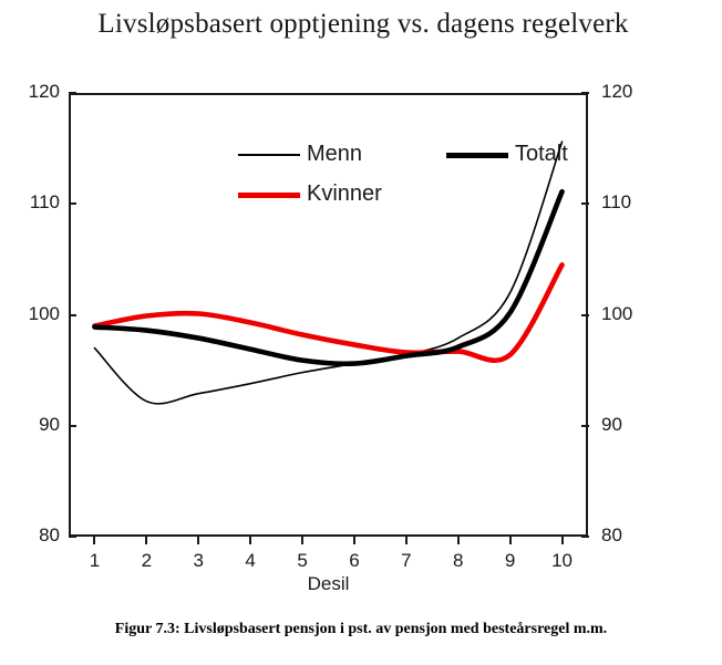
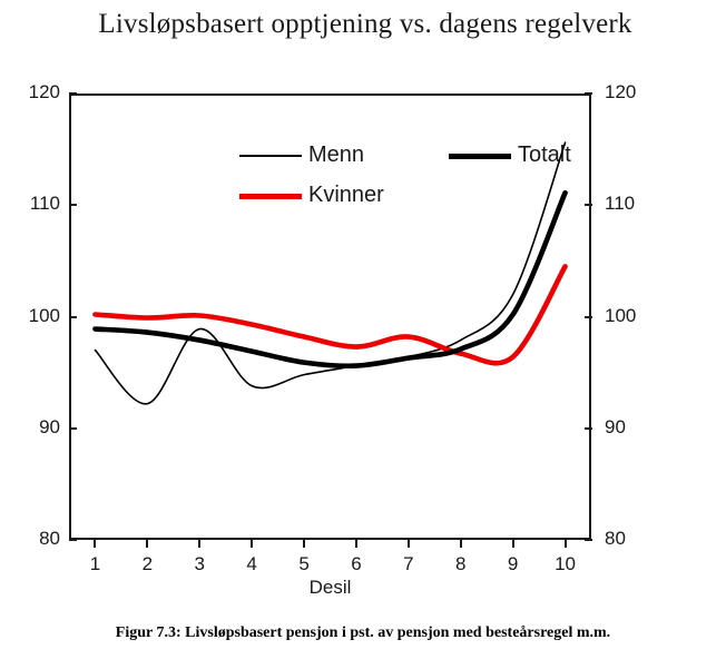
Kvinner/1: 99.0 -> 100.2
Menn/3: 92.9 -> 98.9
Kvinner/7: 96.6 -> 98.2
